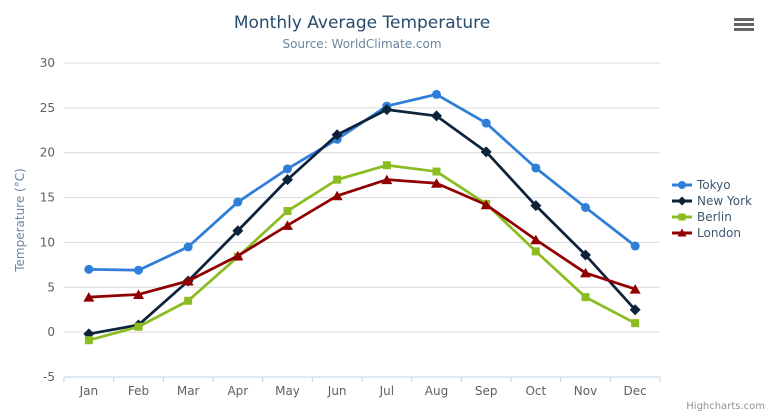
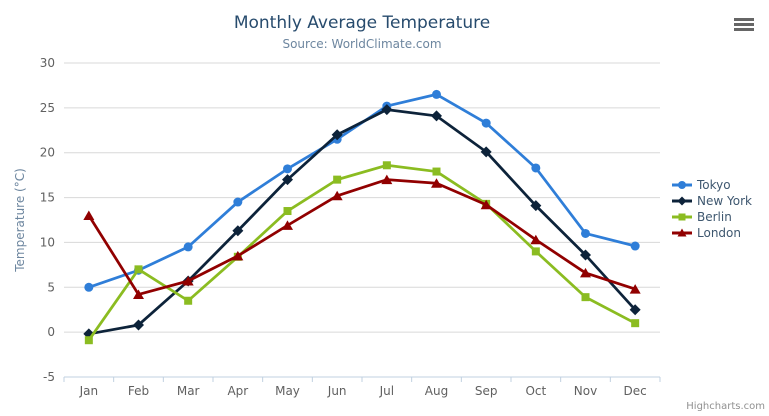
Tokyo/Jan: 7 -> 5
London/Jan: 4 -> 13
Berlin/Feb: 1 -> 7
Tokyo/Nov: 14 -> 11
